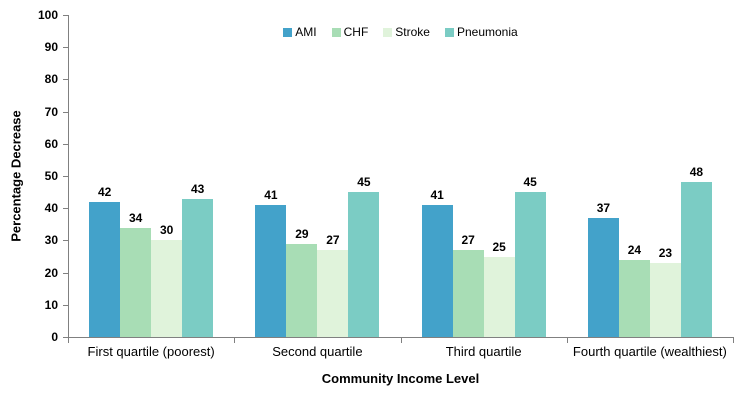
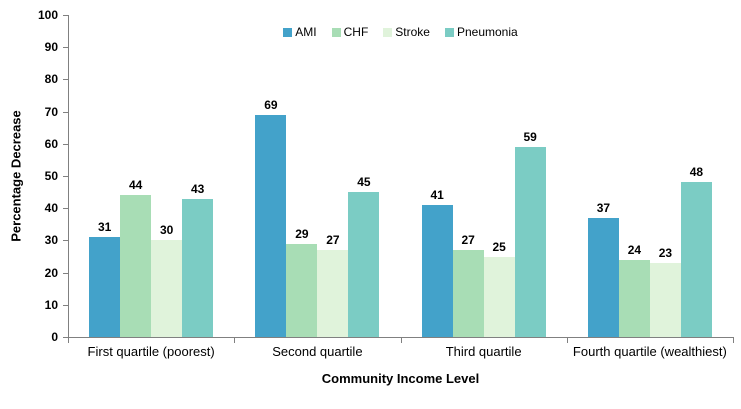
AMI/First quartile (poorest): 42 -> 31
CHF/First quartile (poorest): 34 -> 44
AMI/Second quartile: 41 -> 69
Pneumonia/Third quartile: 45 -> 59
